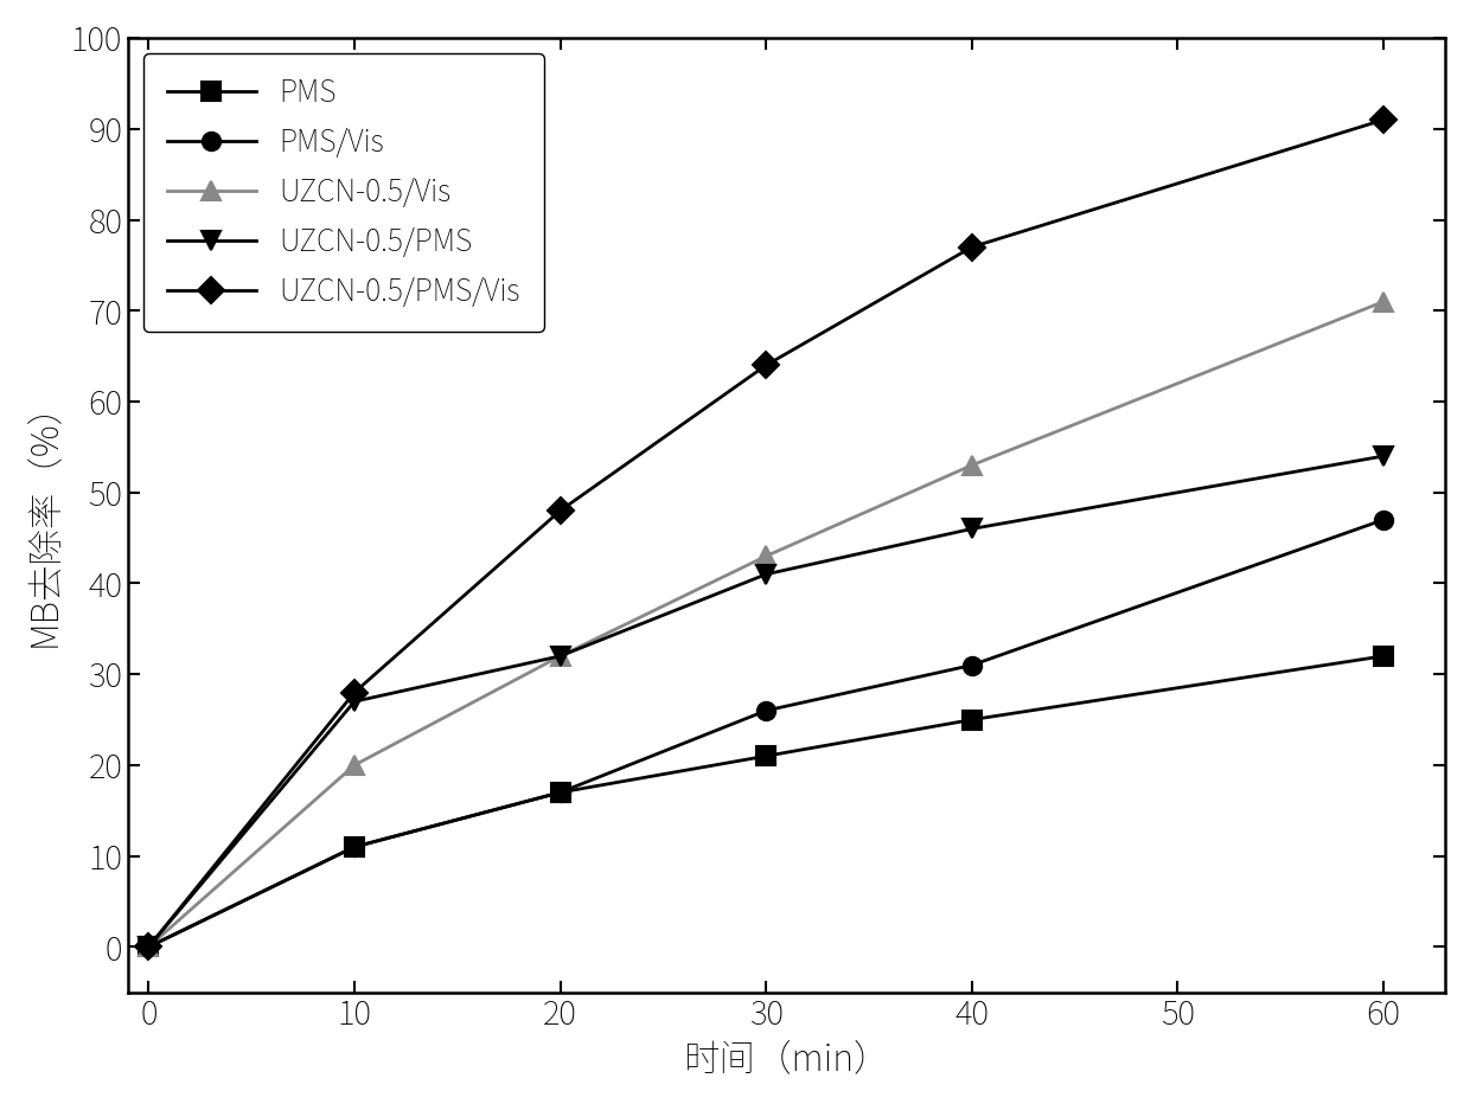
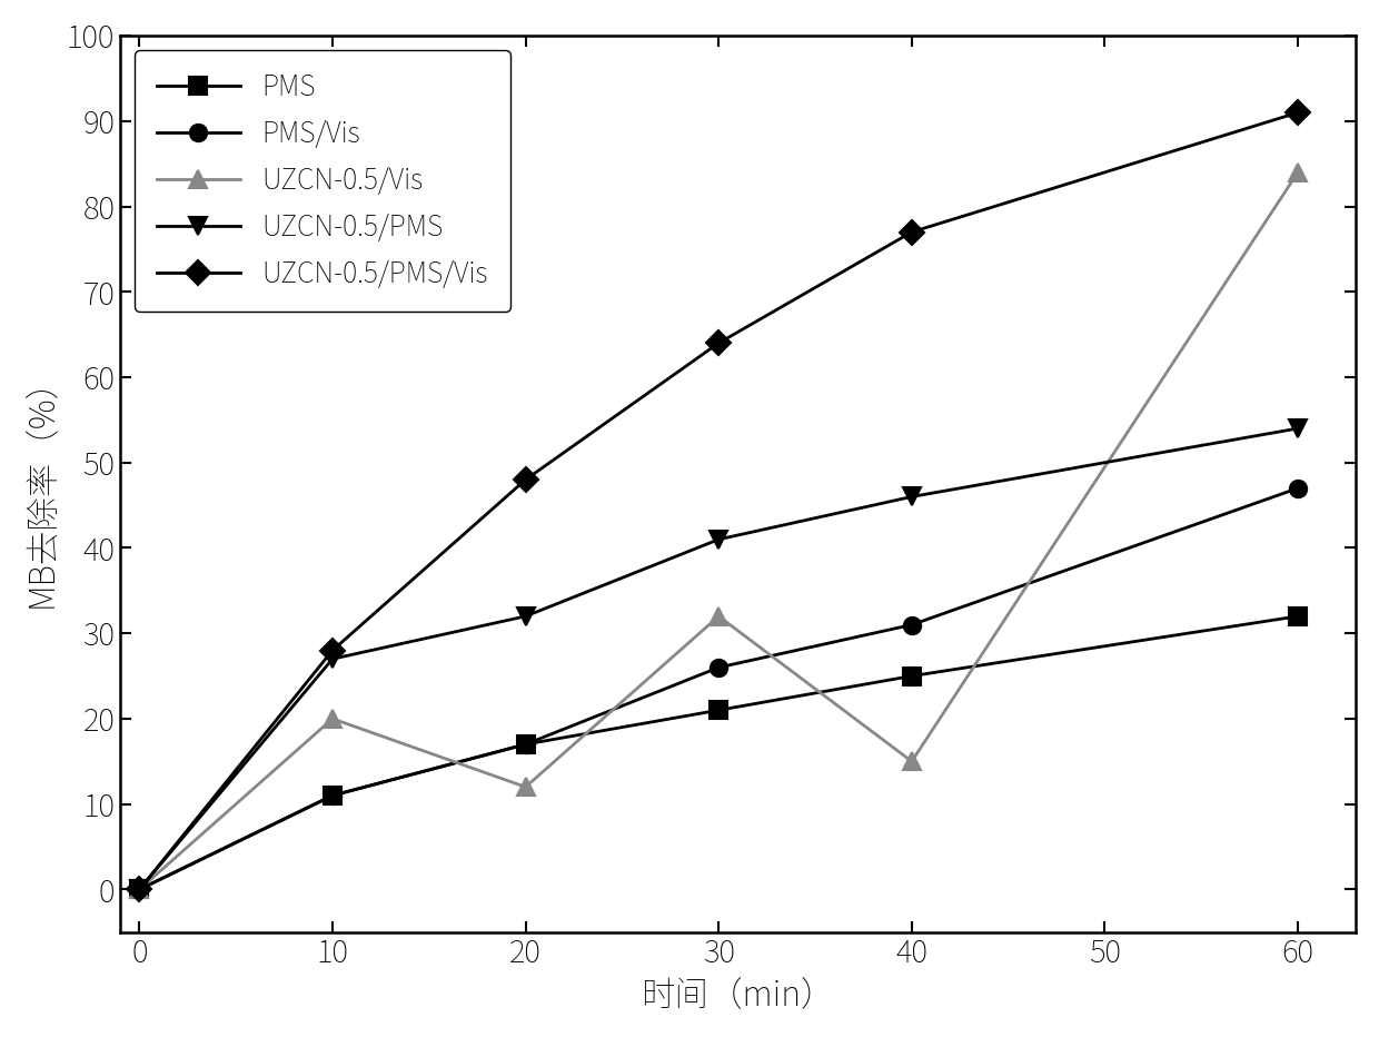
UZCN-0.5/Vis/20: 32 -> 12
UZCN-0.5/Vis/30: 43 -> 32
UZCN-0.5/Vis/40: 53 -> 15
UZCN-0.5/Vis/60: 71 -> 84
